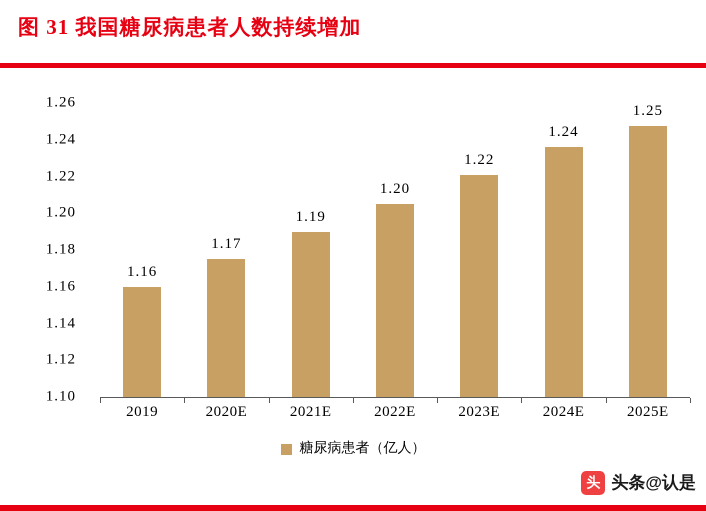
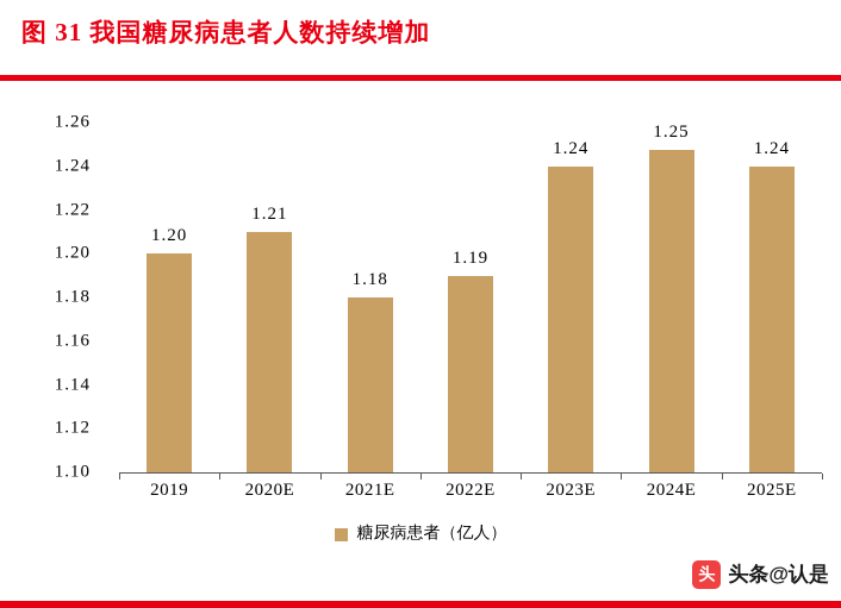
2019: 1.16 -> 1.20
2020E: 1.17 -> 1.21
2021E: 1.19 -> 1.18
2022E: 1.20 -> 1.19
2023E: 1.22 -> 1.24
2024E: 1.24 -> 1.25
2025E: 1.25 -> 1.24
